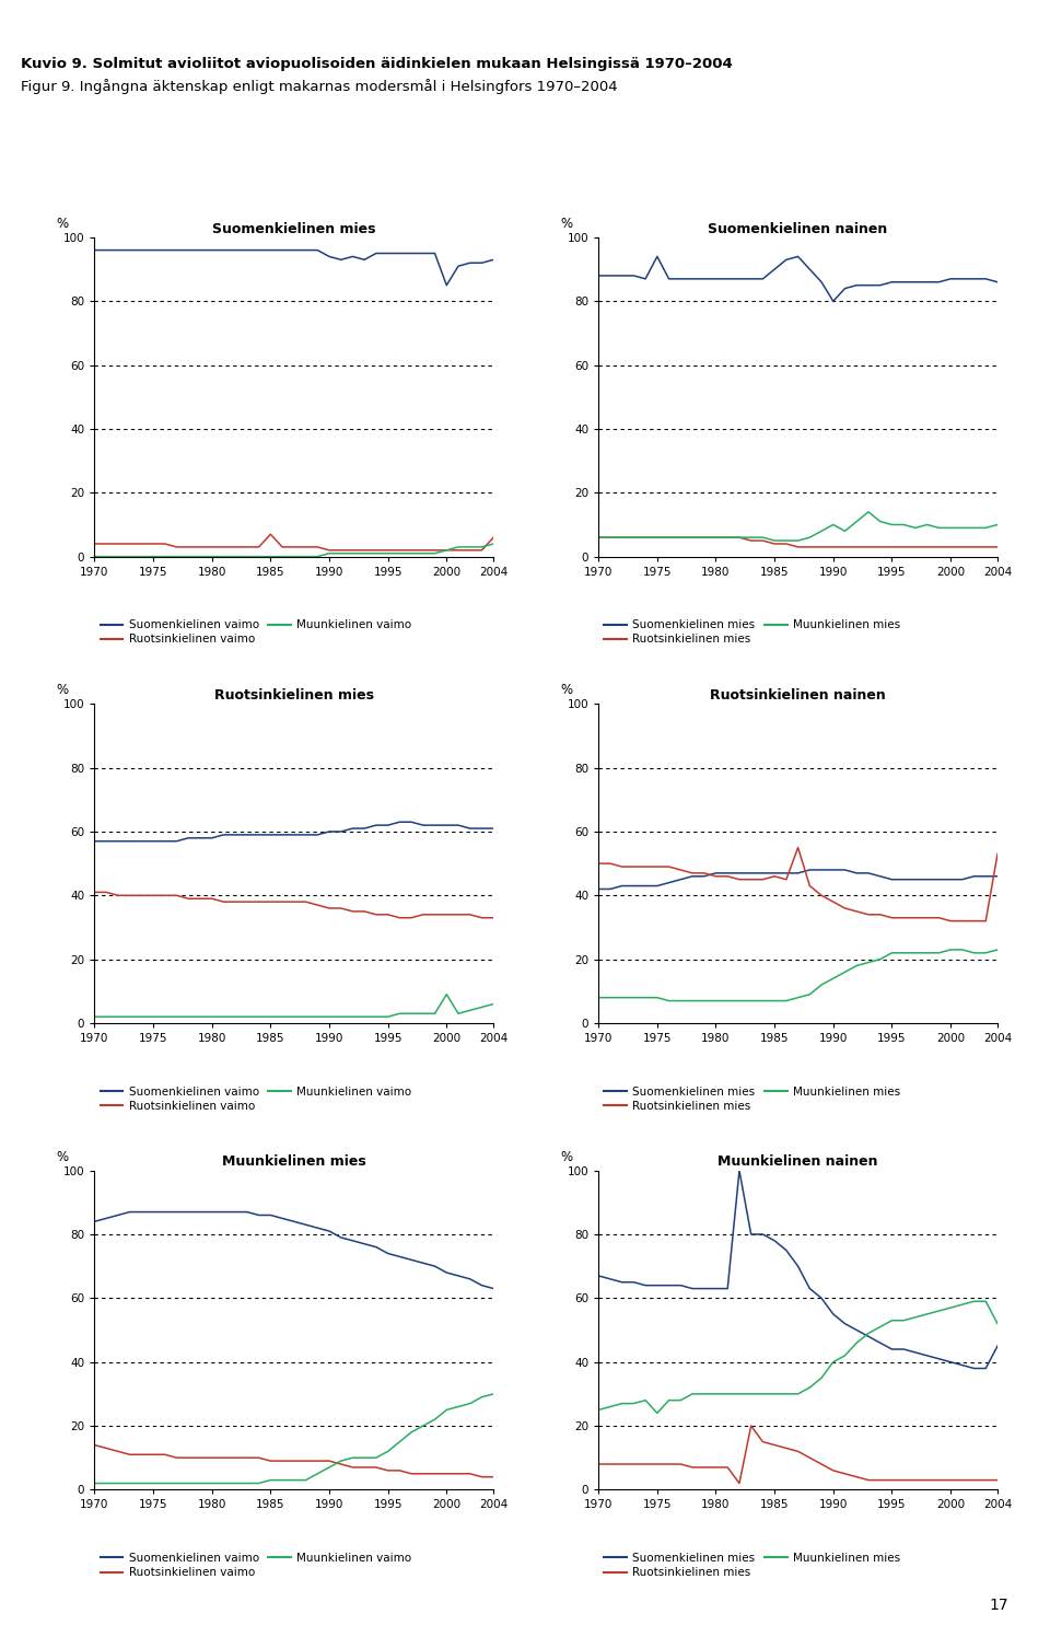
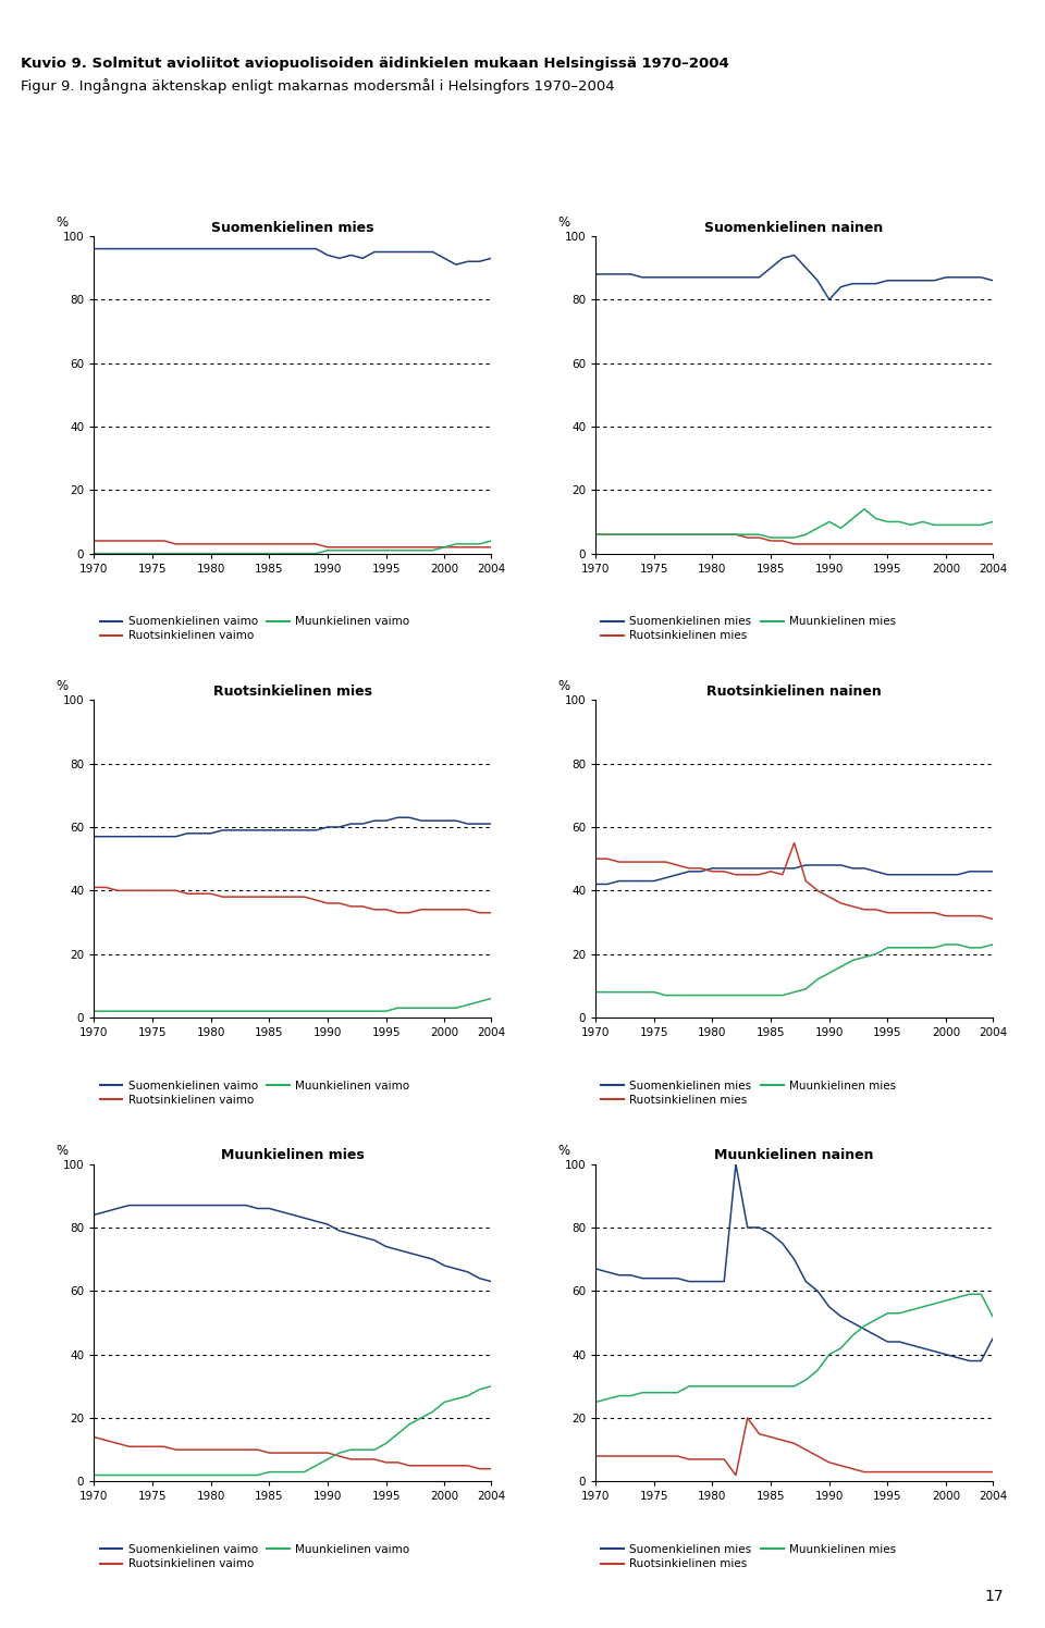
Suomenkielinen mies/Ruotsinkielinen vaimo/1985: 7 -> 3
Suomenkielinen mies/Suomenkielinen vaimo/2000: 85 -> 93
Suomenkielinen mies/Ruotsinkielinen vaimo/2004: 6 -> 2
Suomenkielinen nainen/Suomenkielinen mies/1975: 94 -> 87
Ruotsinkielinen mies/Muunkielinen vaimo/2000: 9 -> 3
Ruotsinkielinen nainen/Ruotsinkielinen mies/2004: 53 -> 31
Muunkielinen nainen/Muunkielinen mies/1975: 24 -> 28
